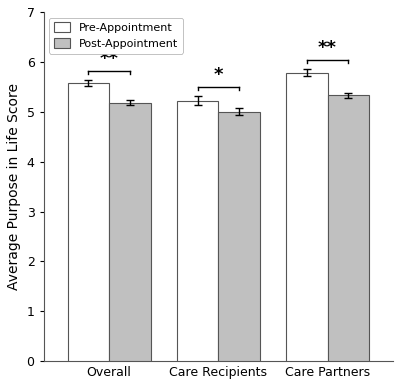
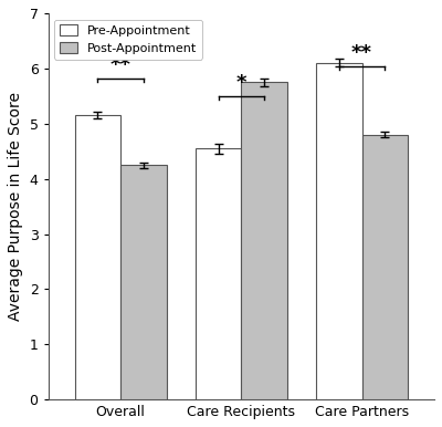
Pre-Appointment/Overall: 5.58 -> 5.15
Post-Appointment/Overall: 5.18 -> 4.25
Pre-Appointment/Care Recipients: 5.22 -> 4.55
Post-Appointment/Care Recipients: 5.00 -> 5.75
Pre-Appointment/Care Partners: 5.78 -> 6.10
Post-Appointment/Care Partners: 5.33 -> 4.80
